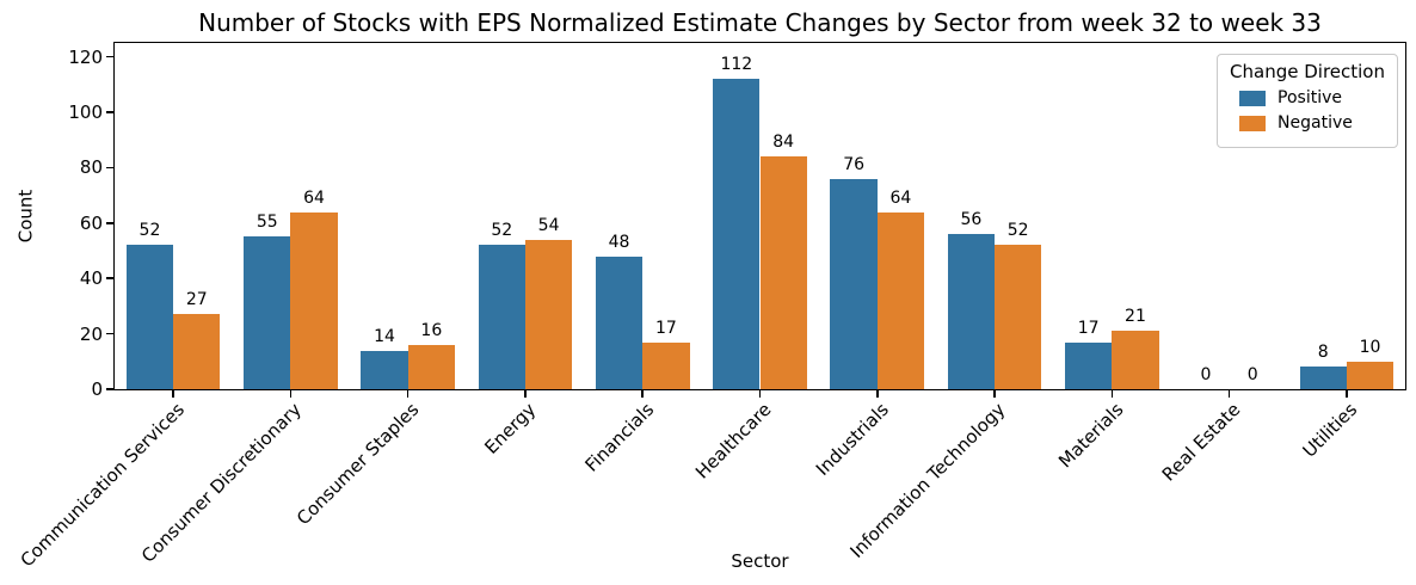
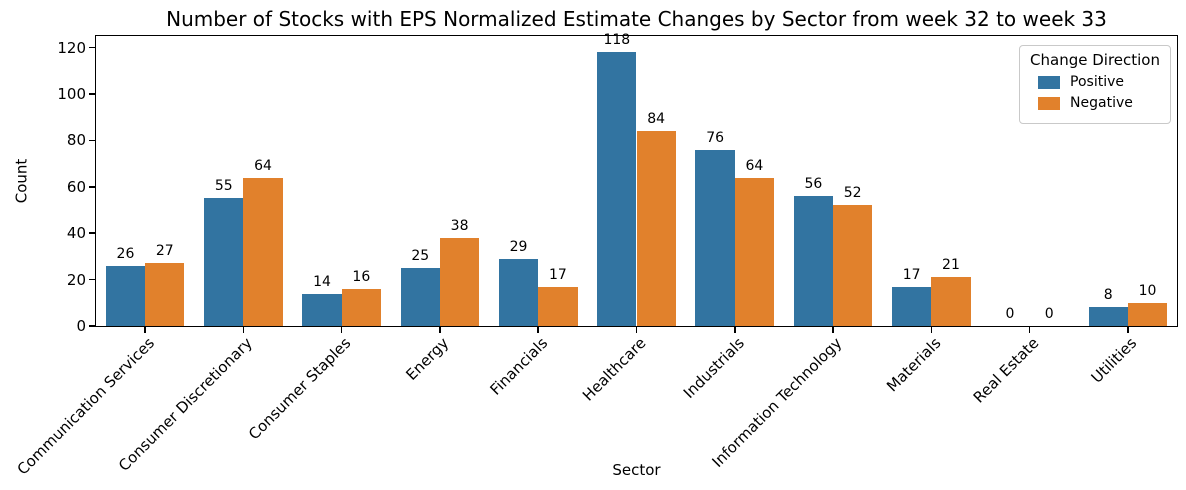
Positive/Communication Services: 52 -> 26
Positive/Energy: 52 -> 25
Negative/Energy: 54 -> 38
Positive/Financials: 48 -> 29
Positive/Healthcare: 112 -> 118
